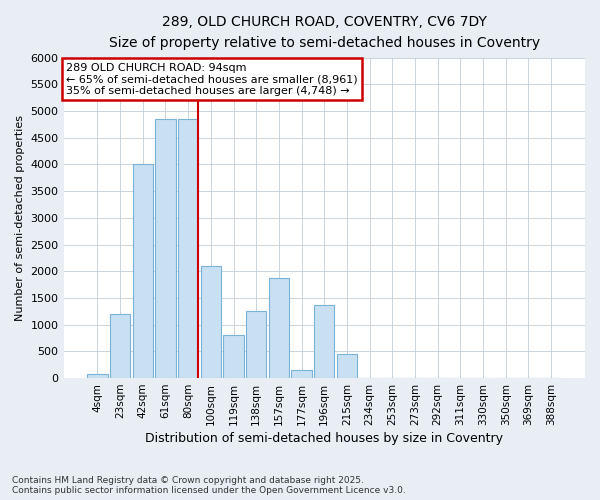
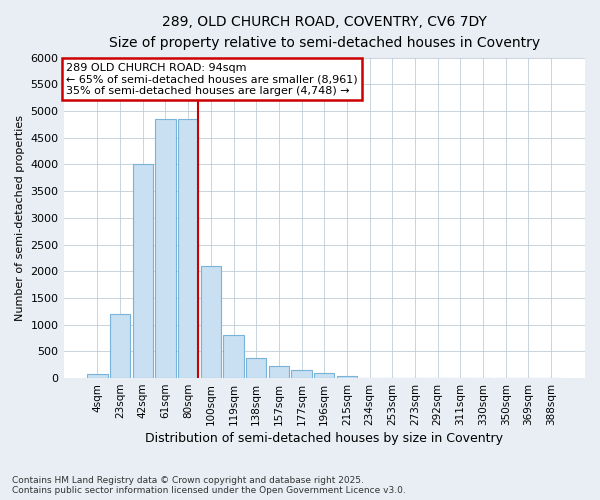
138sqm: 1260 -> 370
157sqm: 1880 -> 230
196sqm: 1360 -> 90
215sqm: 460 -> 30
